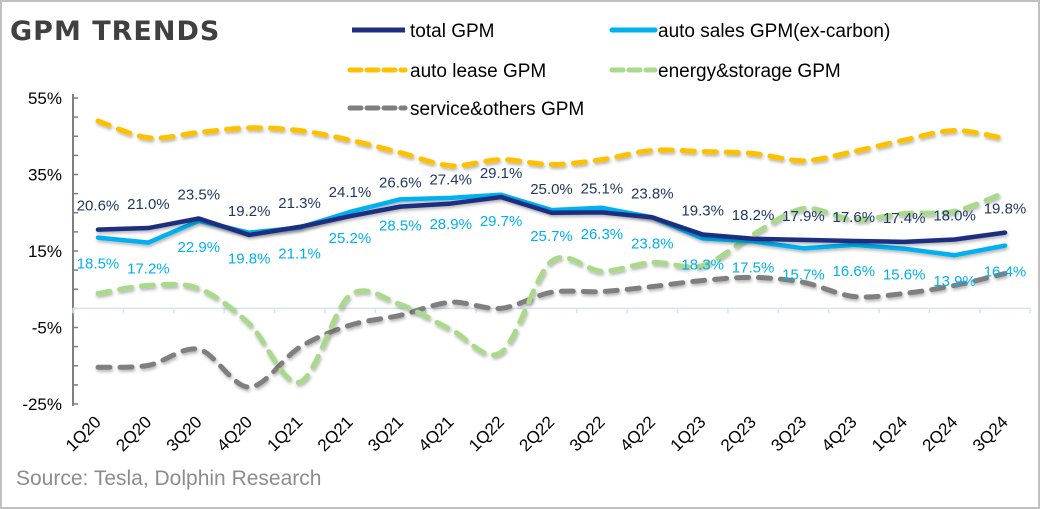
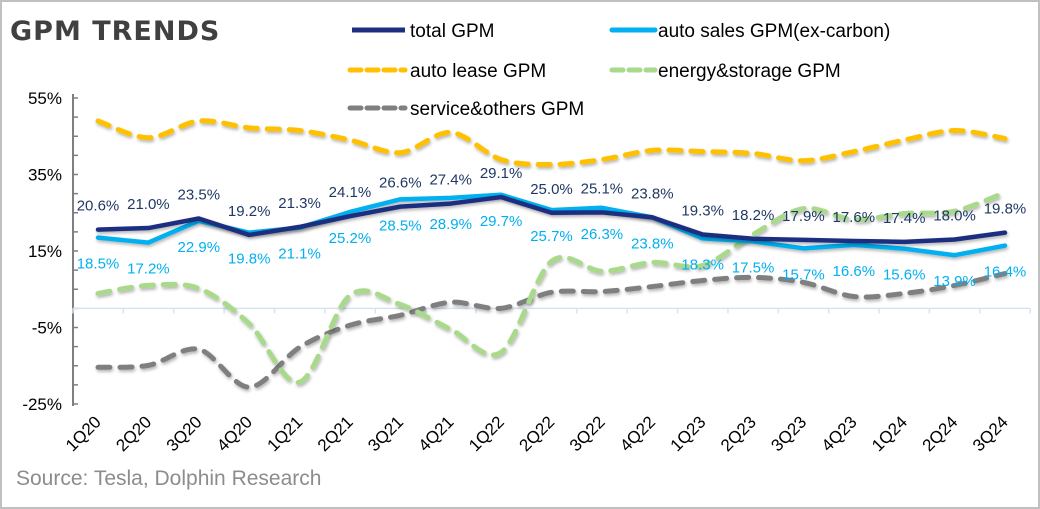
auto lease GPM/3Q20: 46% -> 49%
auto lease GPM/4Q21: 37% -> 46%
